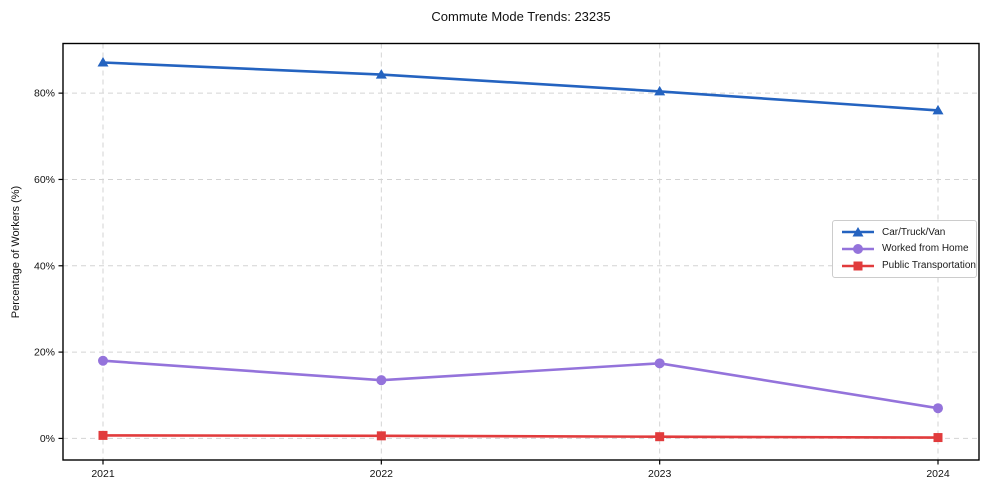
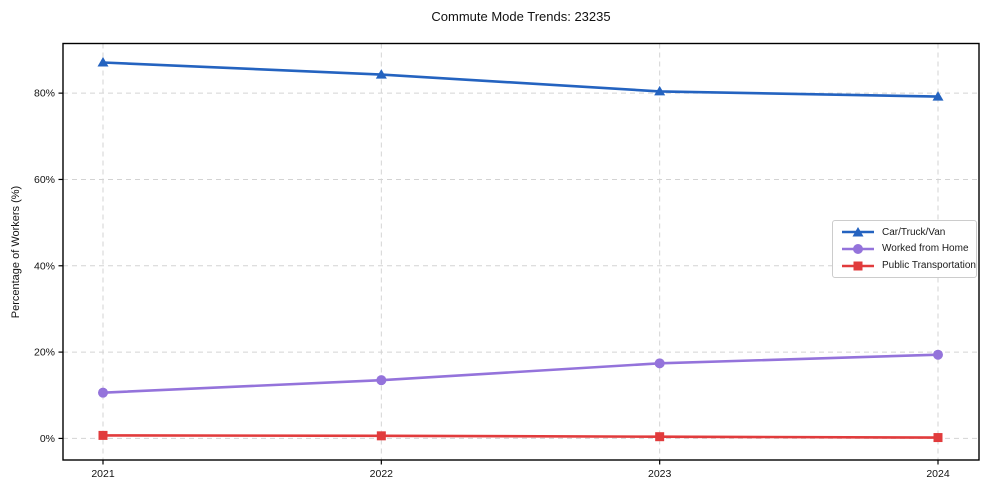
Worked from Home/2021: 18% -> 11%
Car/Truck/Van/2024: 76% -> 79%
Worked from Home/2024: 7% -> 19%
